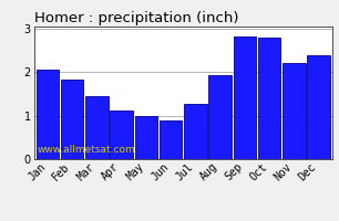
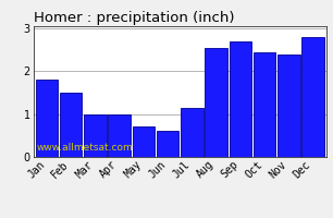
Jan: 2.05 -> 1.80
Feb: 1.82 -> 1.50
Mar: 1.45 -> 1.00
Apr: 1.13 -> 1.00
May: 0.98 -> 0.70
Jun: 0.88 -> 0.60
Jul: 1.28 -> 1.15
Aug: 1.92 -> 2.55
Sep: 2.83 -> 2.70
Oct: 2.80 -> 2.45
Nov: 2.22 -> 2.40
Dec: 2.40 -> 2.80
